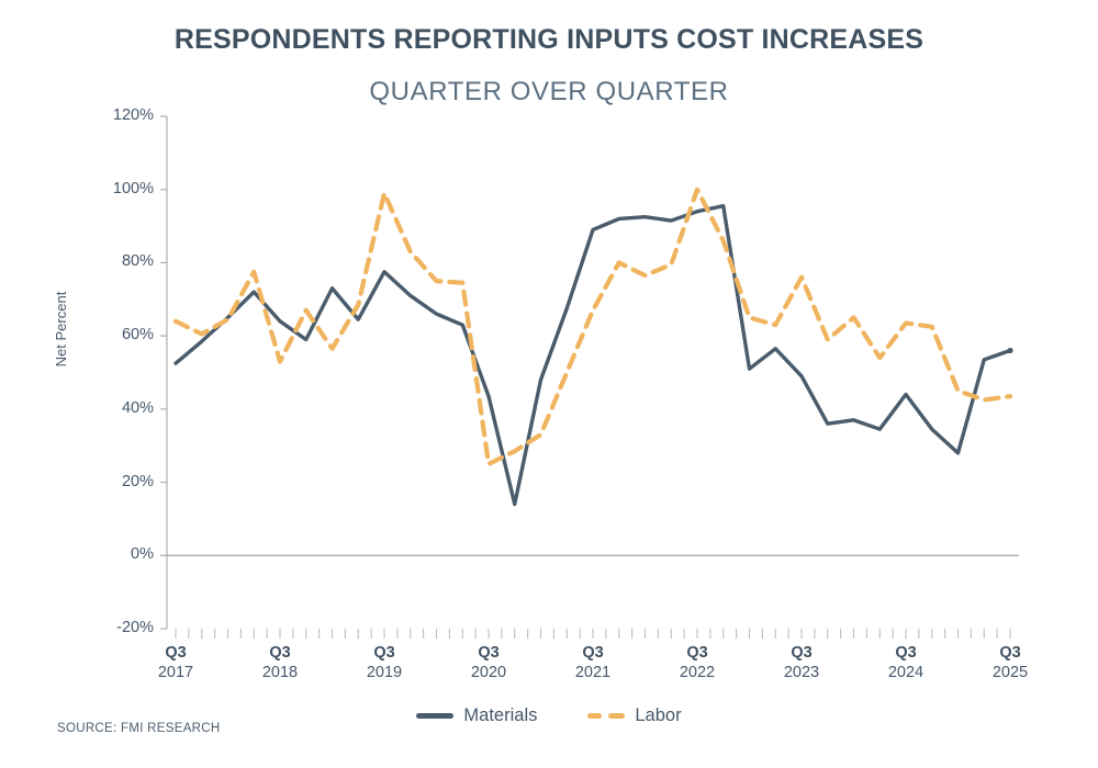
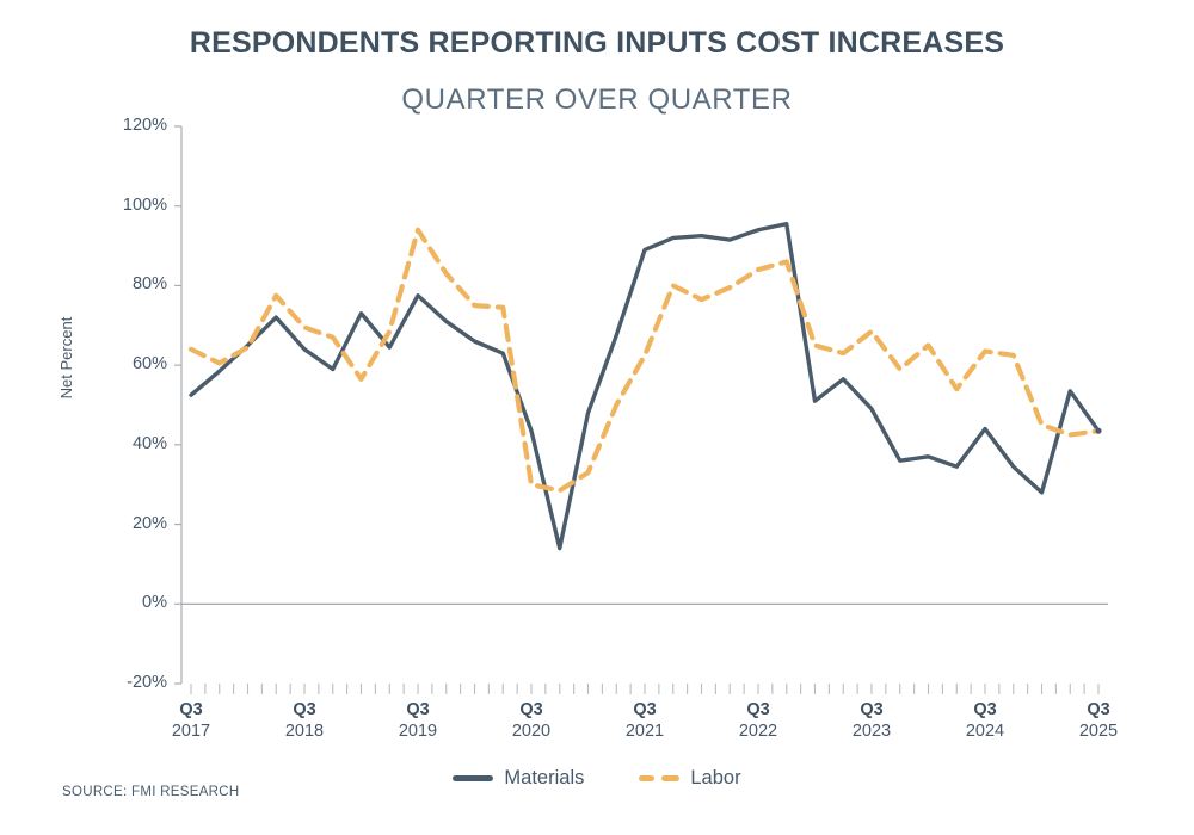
Labor/Q3 2018: 53% -> 70%
Labor/Q3 2019: 99% -> 94%
Labor/Q3 2020: 25% -> 30%
Labor/Q3 2021: 67% -> 62%
Labor/Q3 2022: 100% -> 84%
Labor/Q3 2023: 76% -> 68%
Materials/Q3 2025: 56% -> 44%
